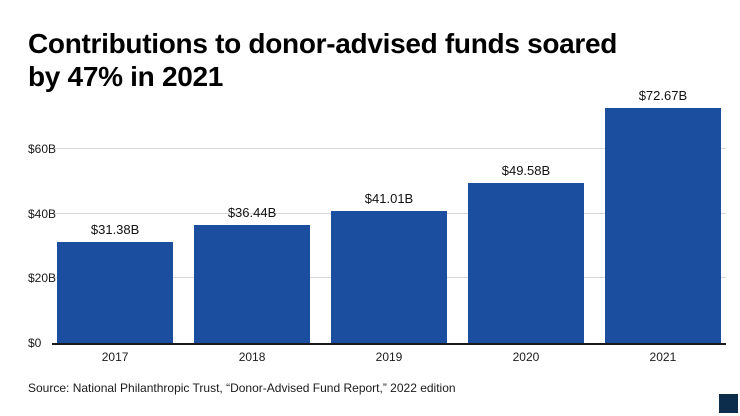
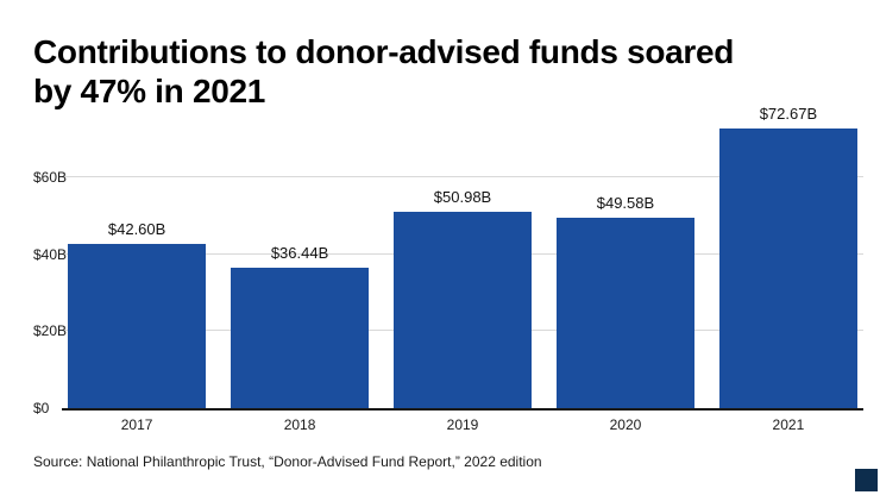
2017: $31.38B -> $42.60B
2019: $41.01B -> $50.98B
